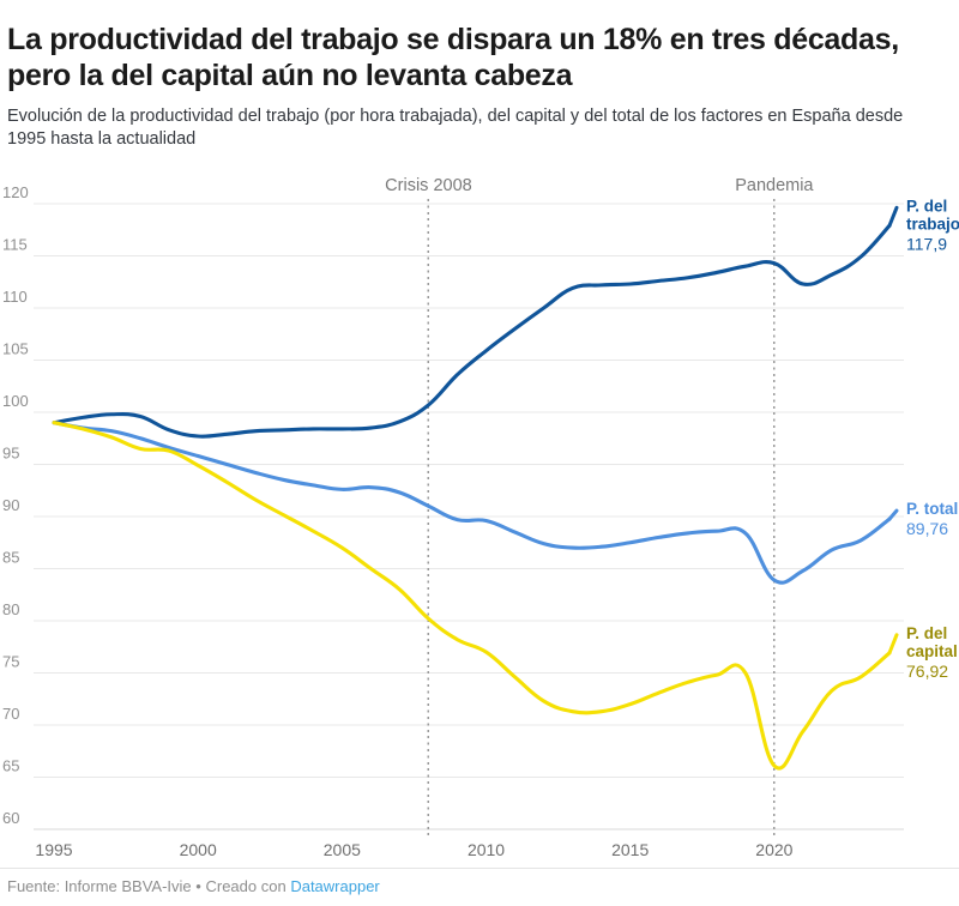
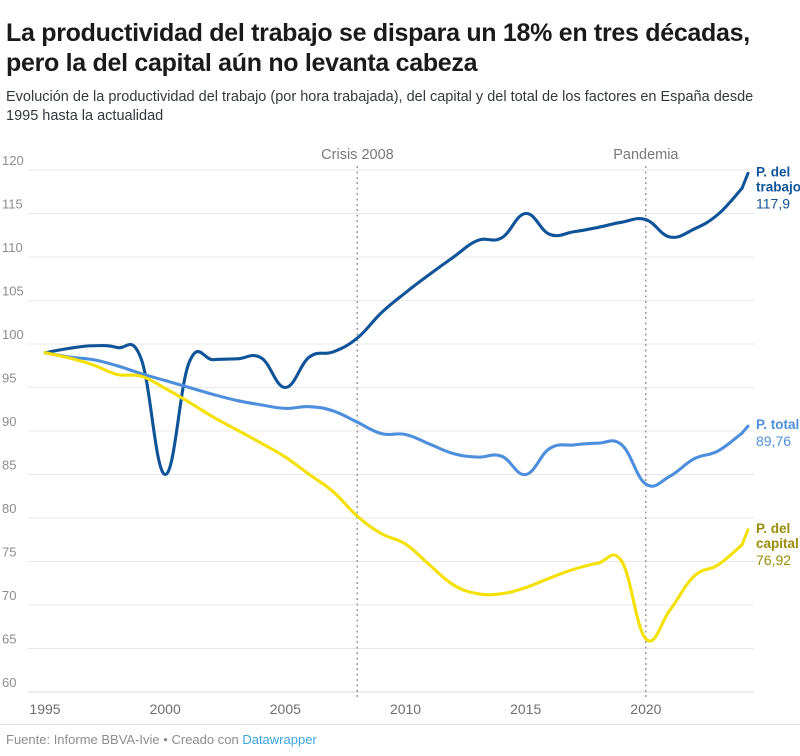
P. del trabajo/2000: 98 -> 85
P. del trabajo/2005: 98 -> 95
P. del trabajo/2015: 112 -> 115
P. total/2015: 88 -> 85
